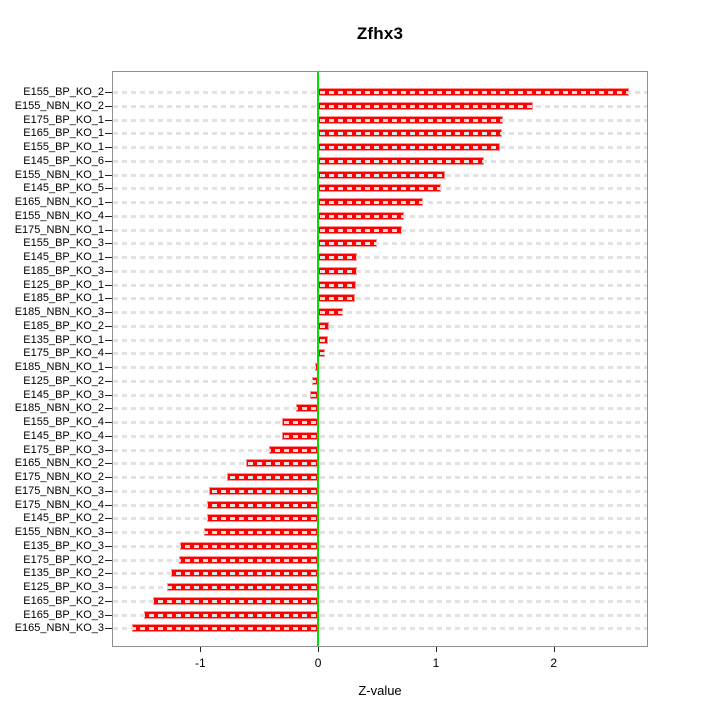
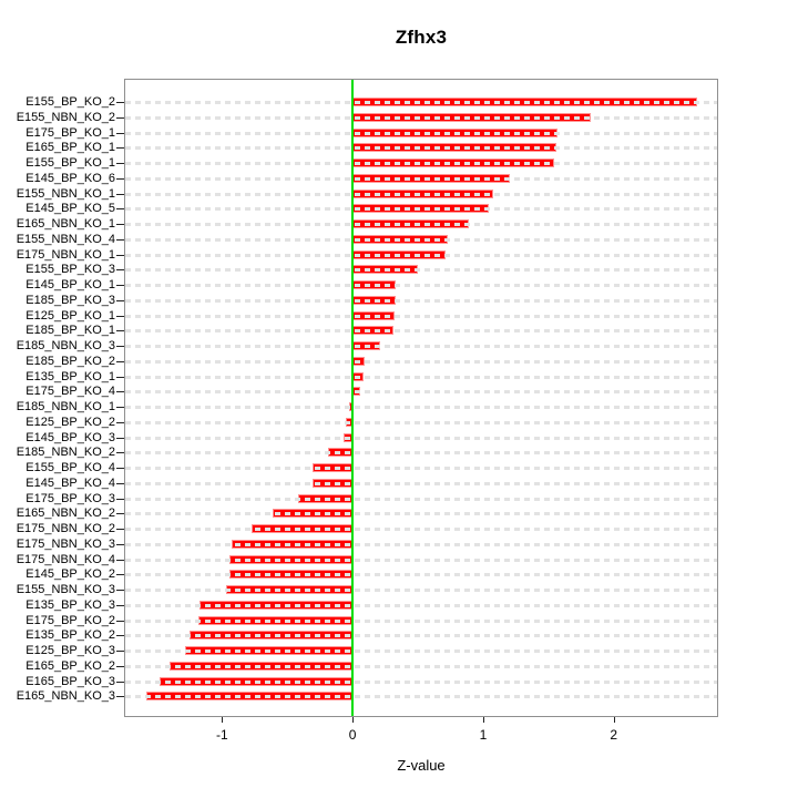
E145_BP_KO_6: 1.41 -> 1.20
